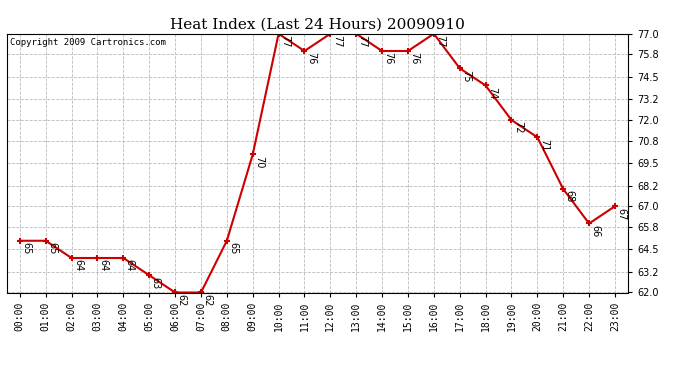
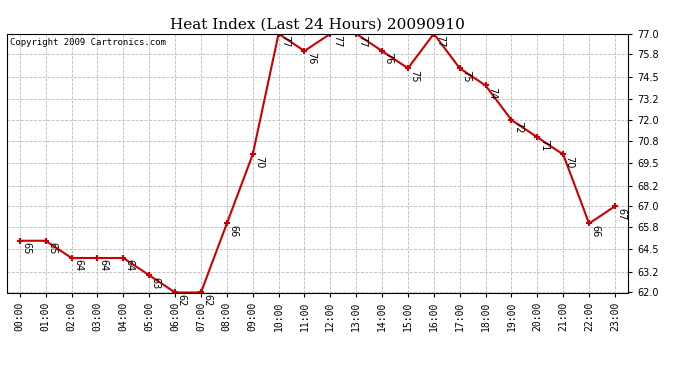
08:00: 65 -> 66
15:00: 76 -> 75
21:00: 68 -> 70
